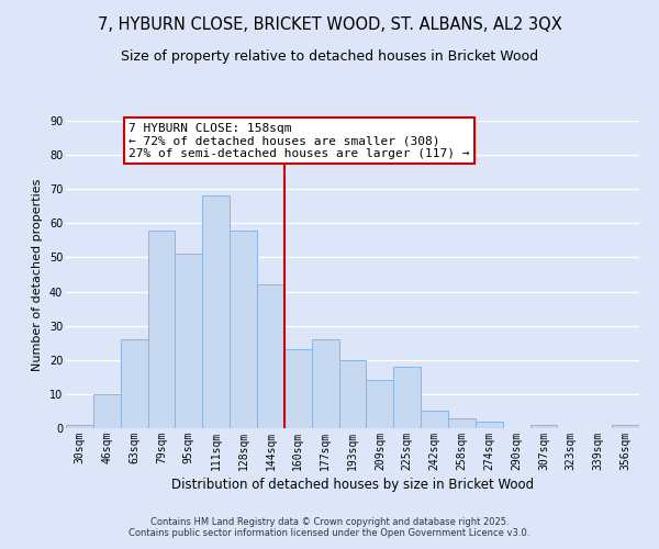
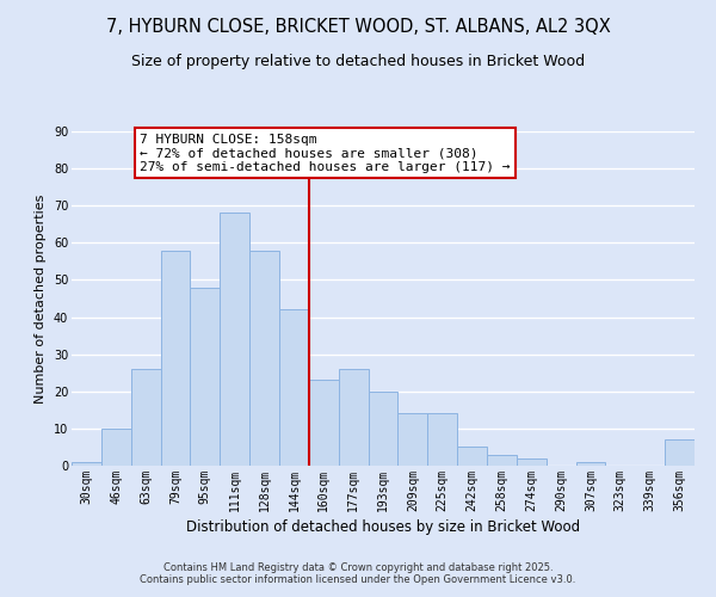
95sqm: 51 -> 48
225sqm: 18 -> 14
356sqm: 1 -> 7
